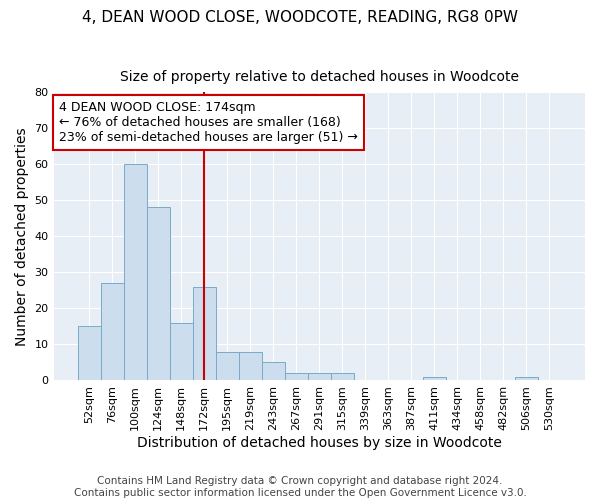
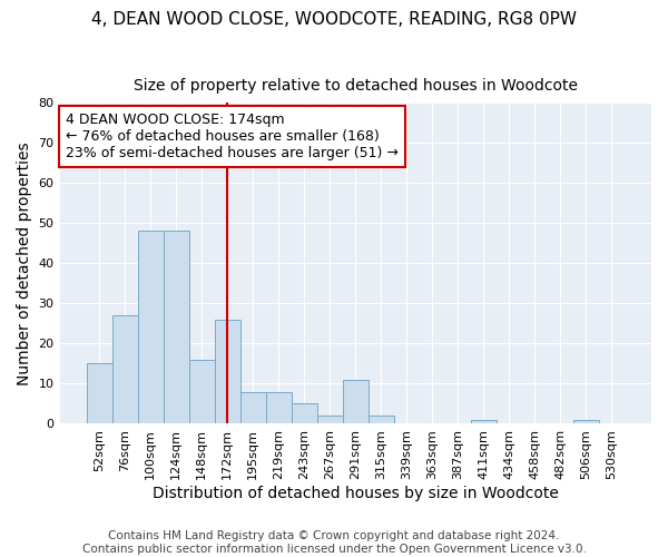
100sqm: 60 -> 48
291sqm: 2 -> 11
